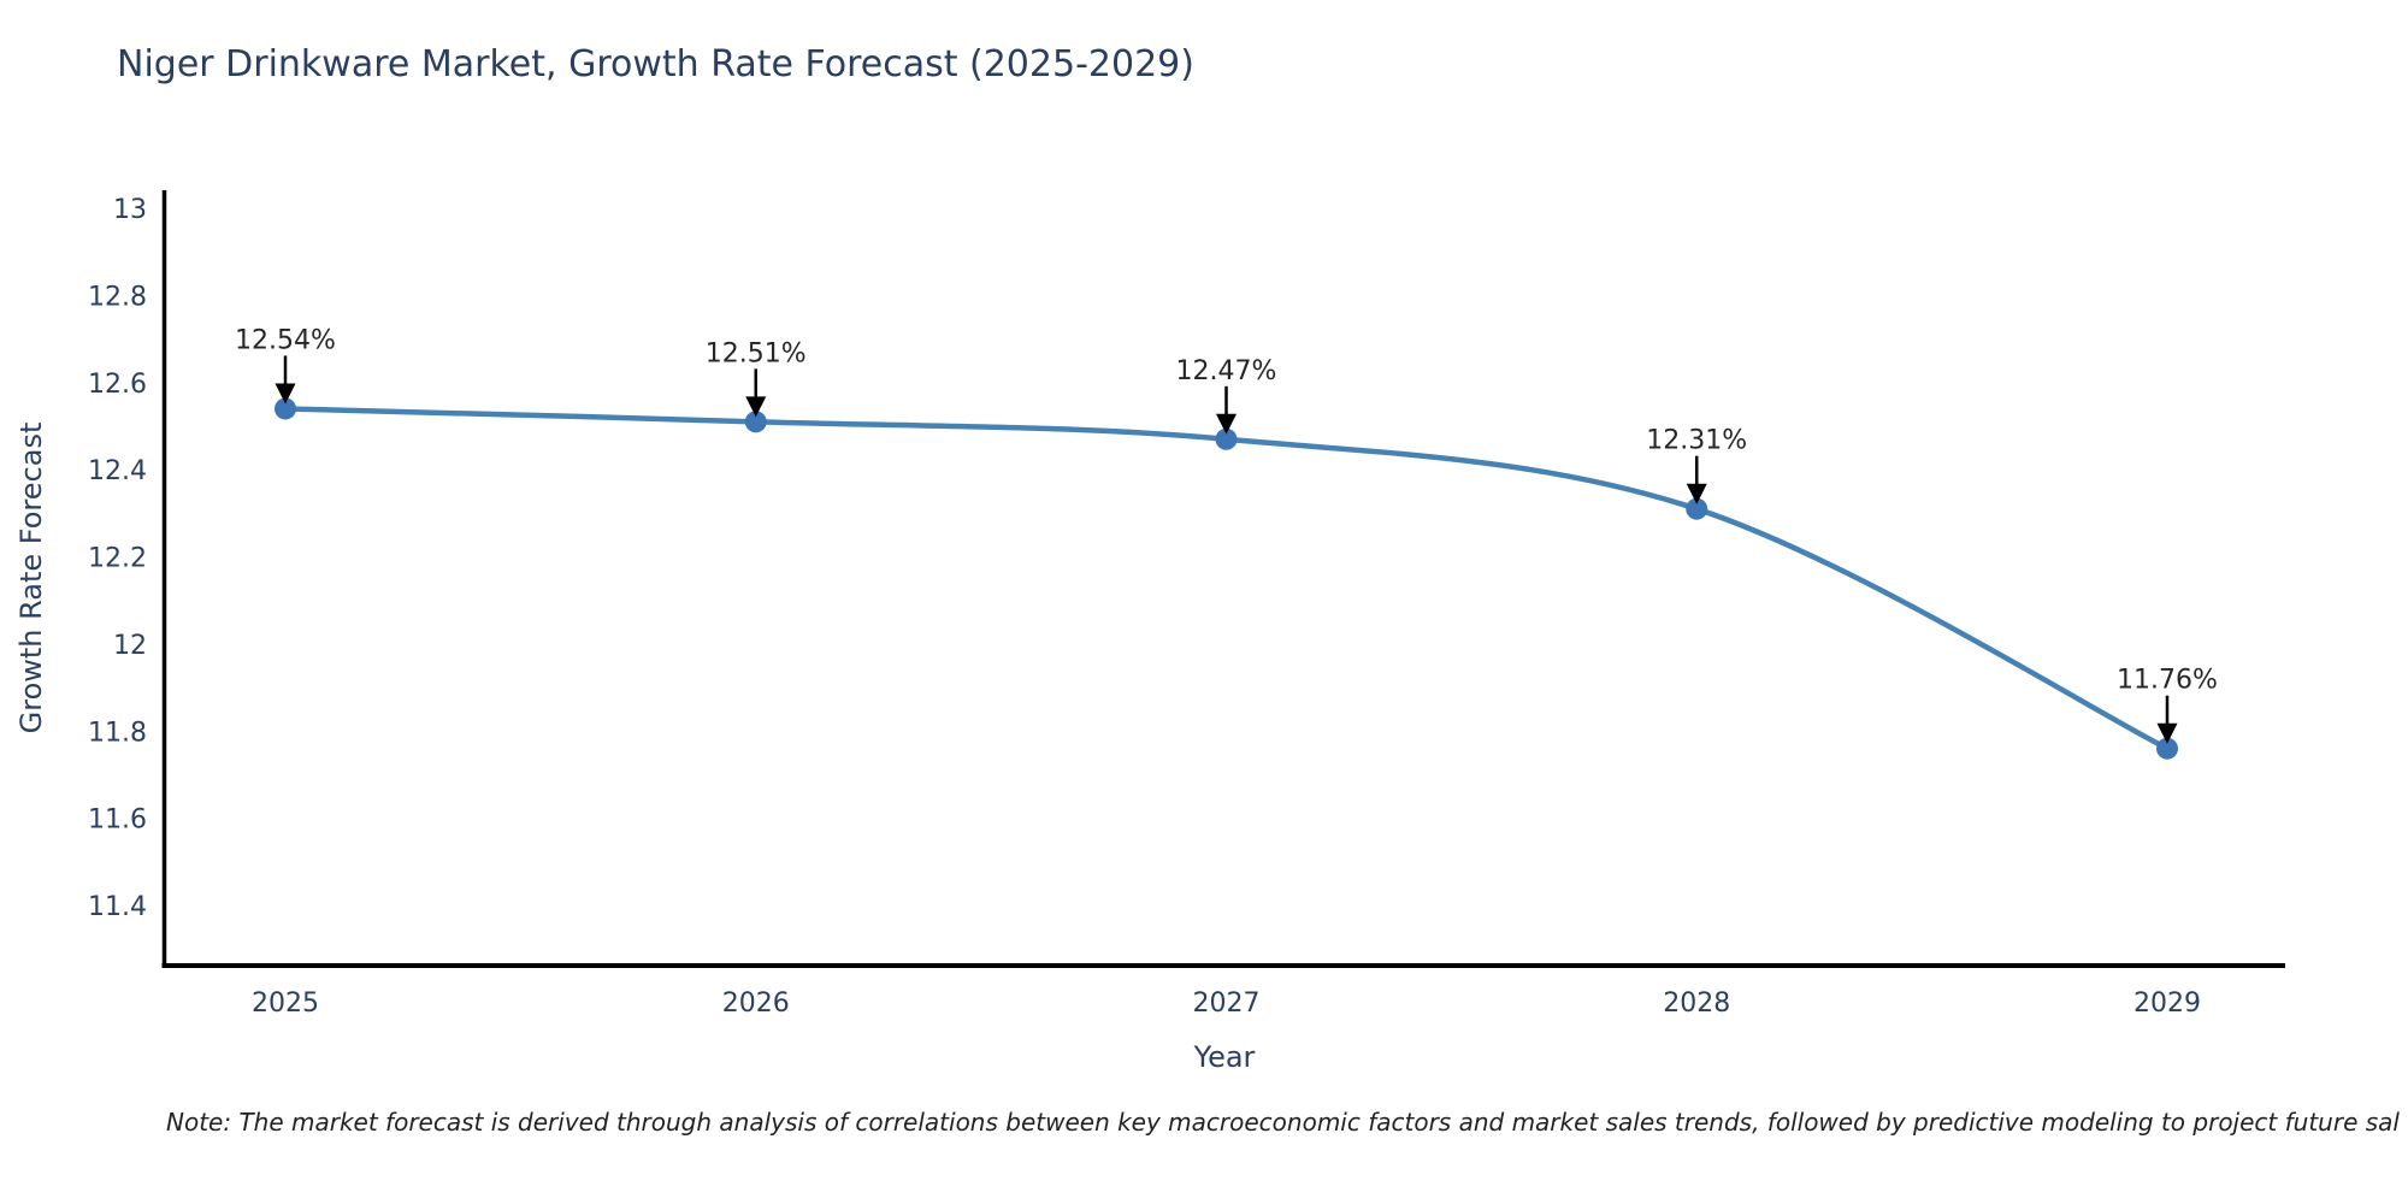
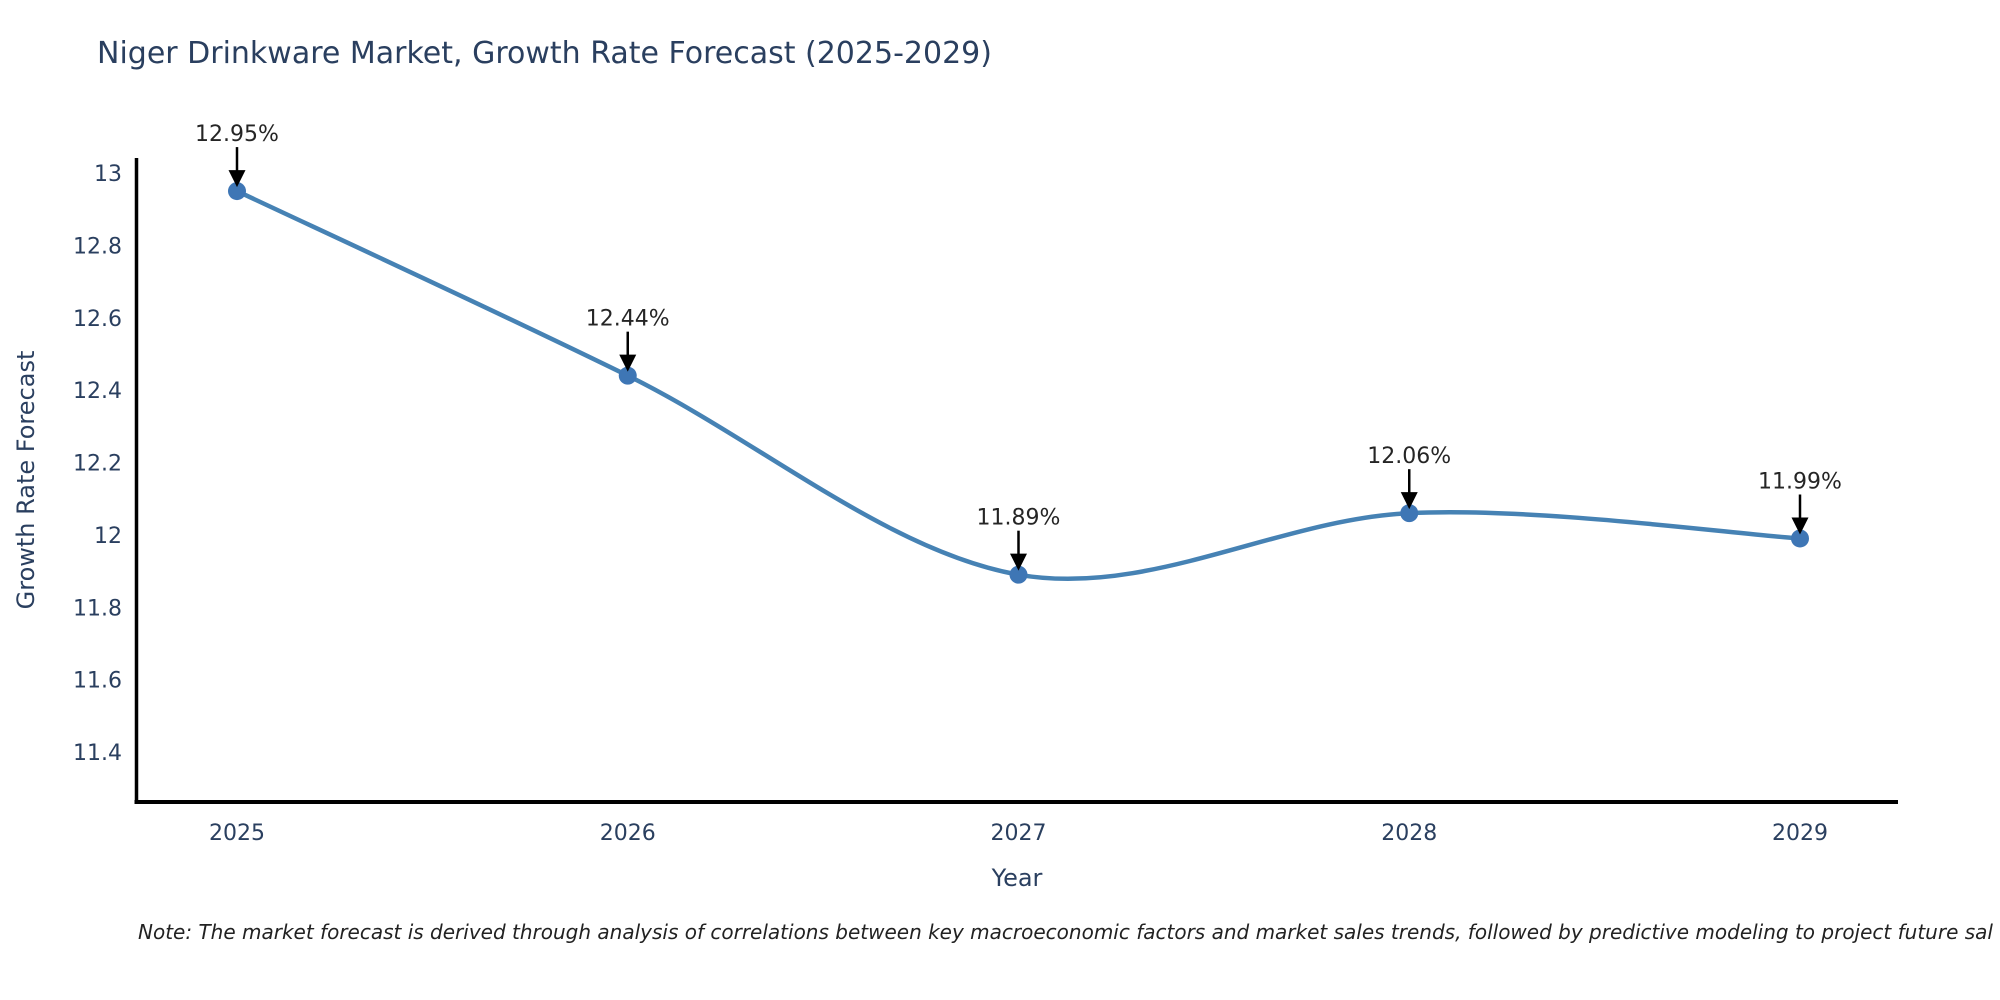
2025: 12.54% -> 12.95%
2026: 12.51% -> 12.44%
2027: 12.47% -> 11.89%
2028: 12.31% -> 12.06%
2029: 11.76% -> 11.99%
